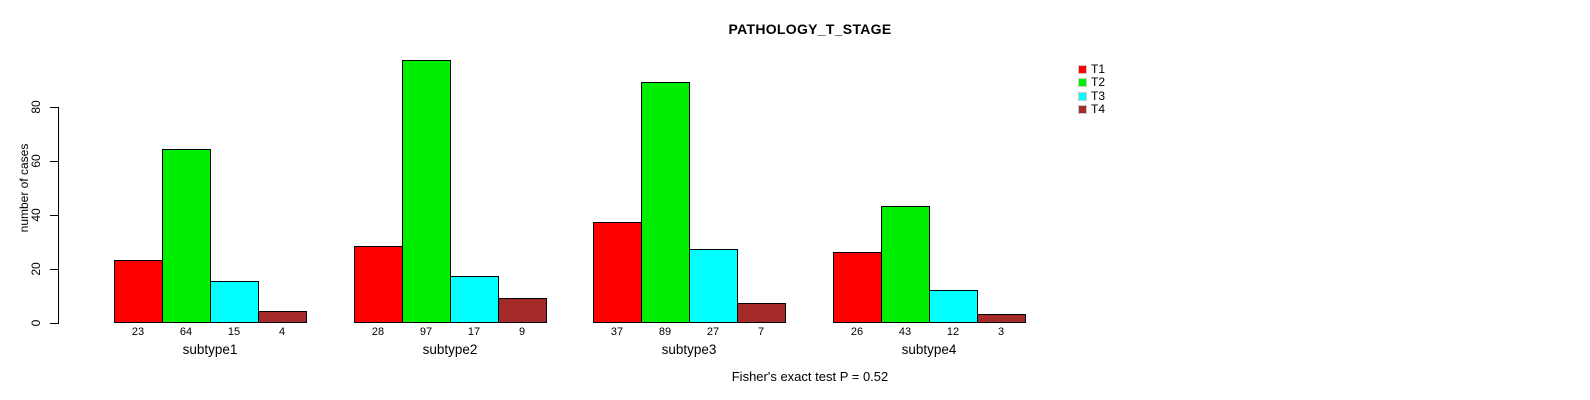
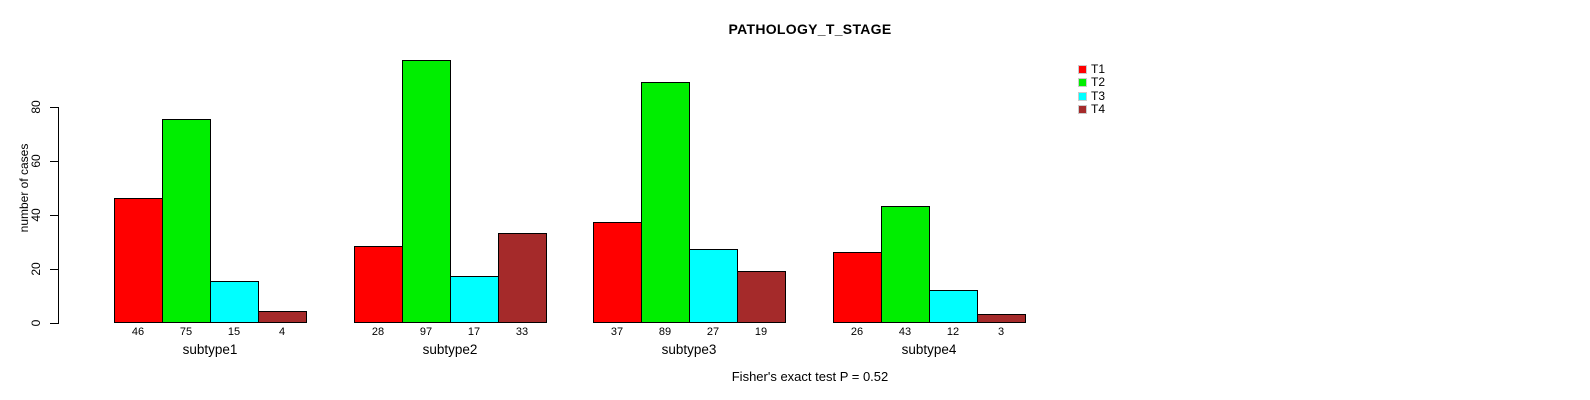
T1/subtype1: 23 -> 46
T2/subtype1: 64 -> 75
T4/subtype2: 9 -> 33
T4/subtype3: 7 -> 19
